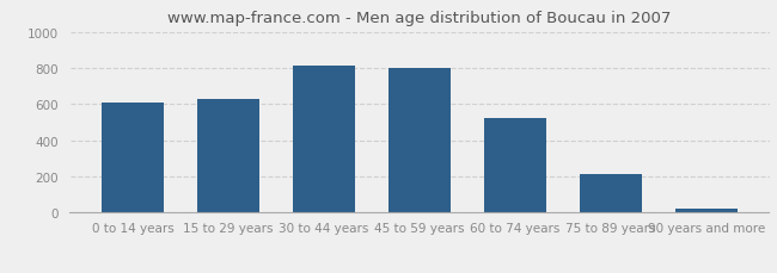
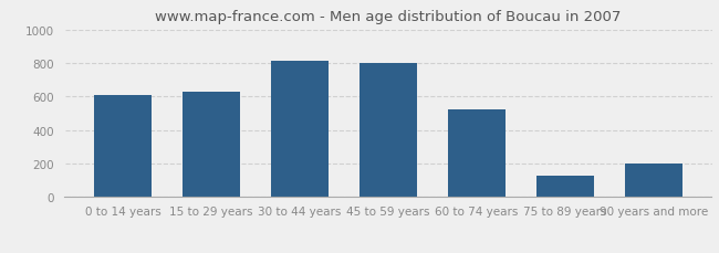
75 to 89 years: 220 -> 130
90 years and more: 20 -> 200
